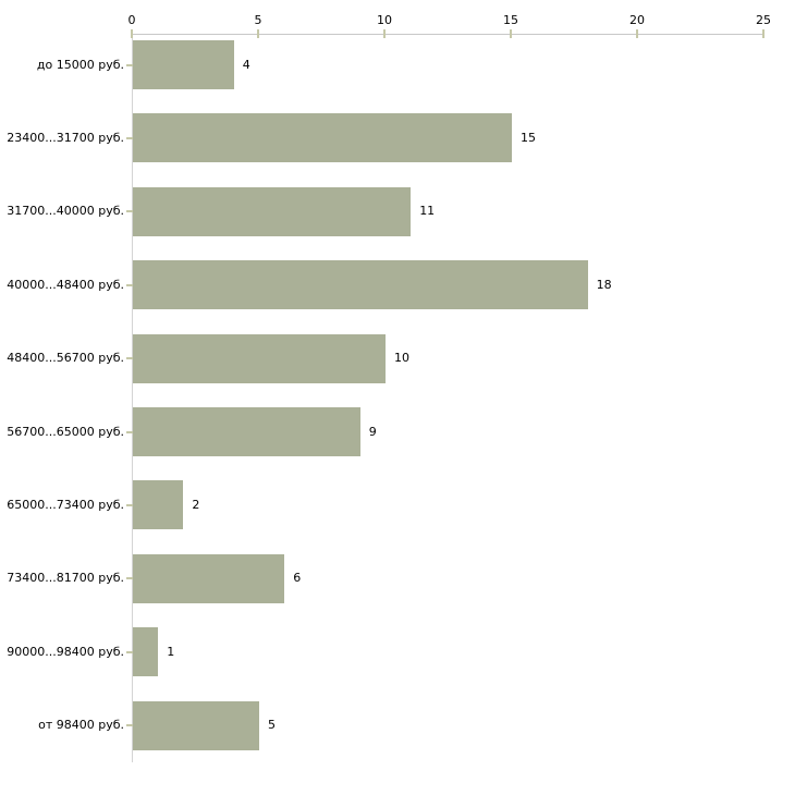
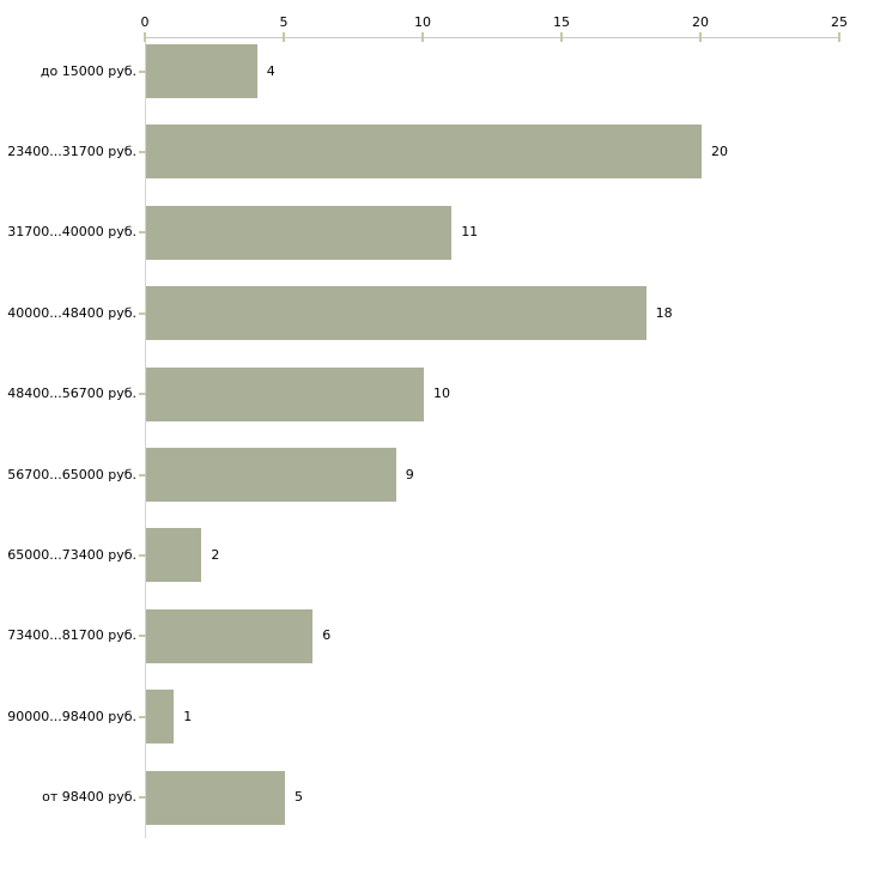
23400...31700 руб.: 15 -> 20
